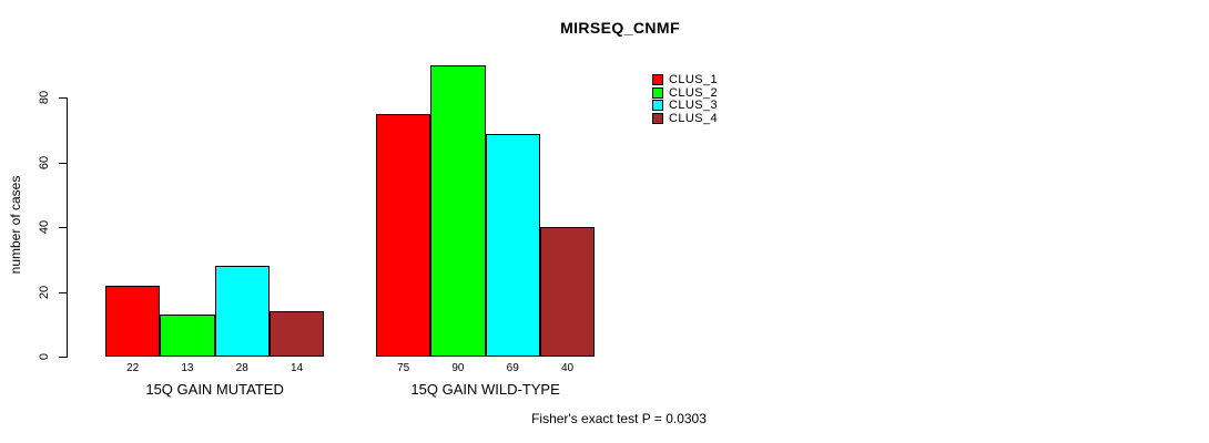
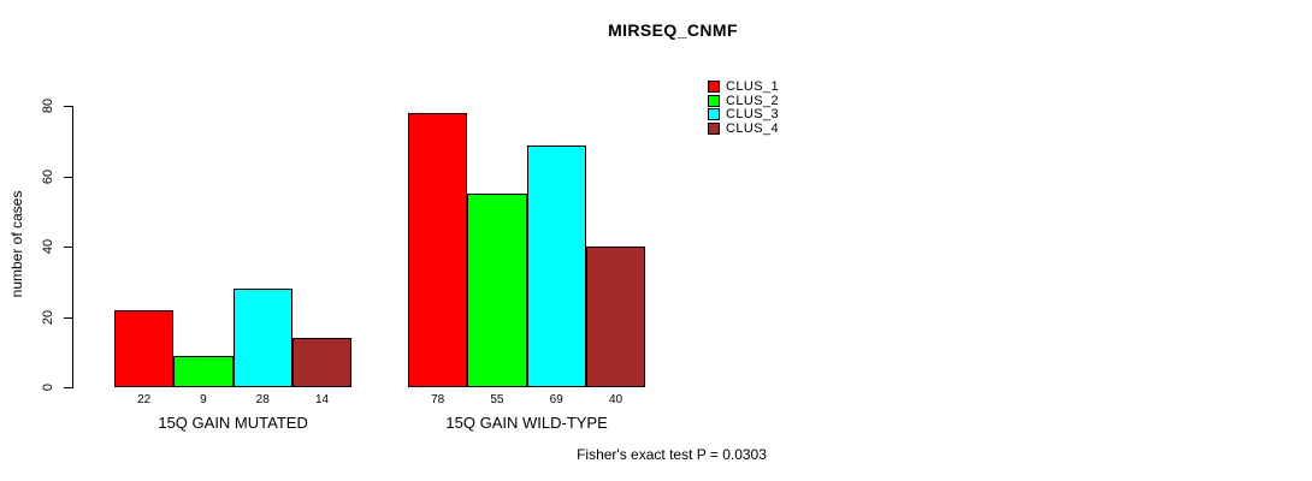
CLUS_2/15Q GAIN MUTATED: 13 -> 9
CLUS_1/15Q GAIN WILD-TYPE: 75 -> 78
CLUS_2/15Q GAIN WILD-TYPE: 90 -> 55
